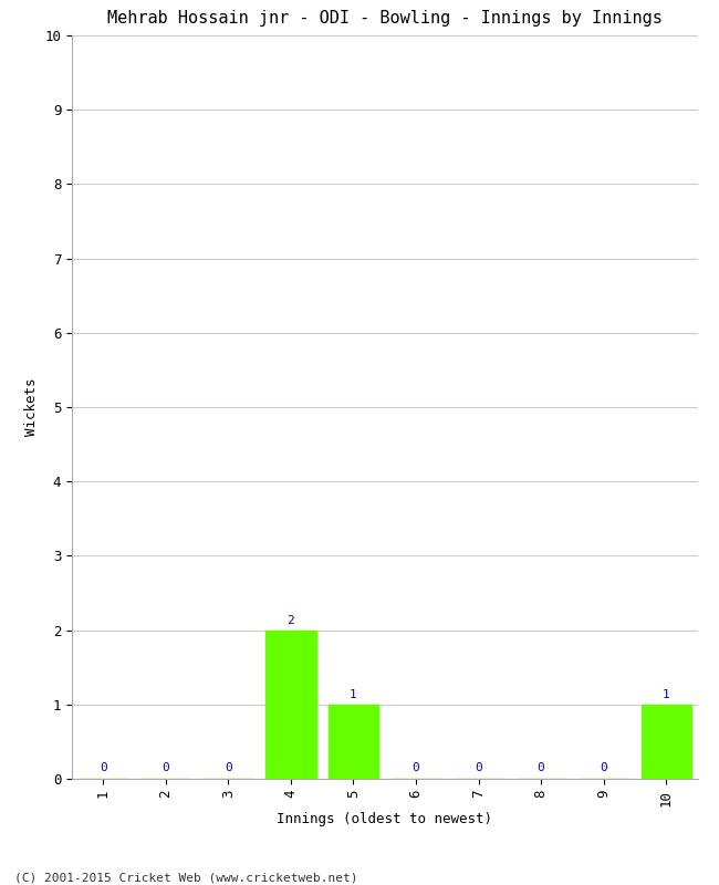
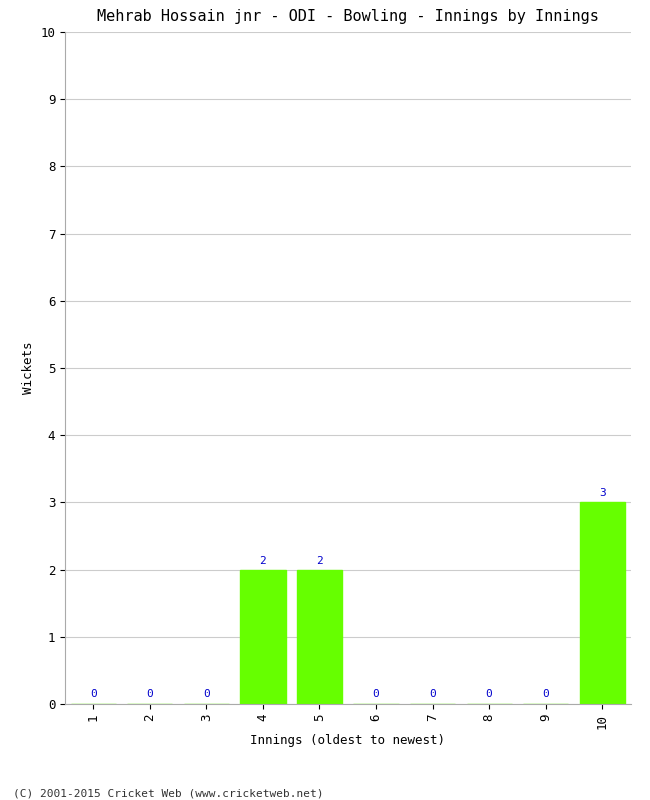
5: 1 -> 2
10: 1 -> 3
